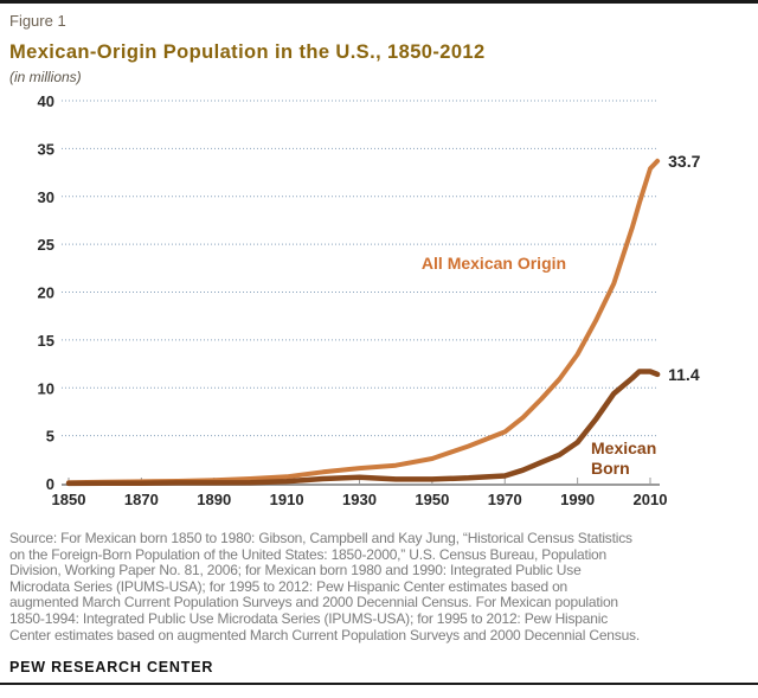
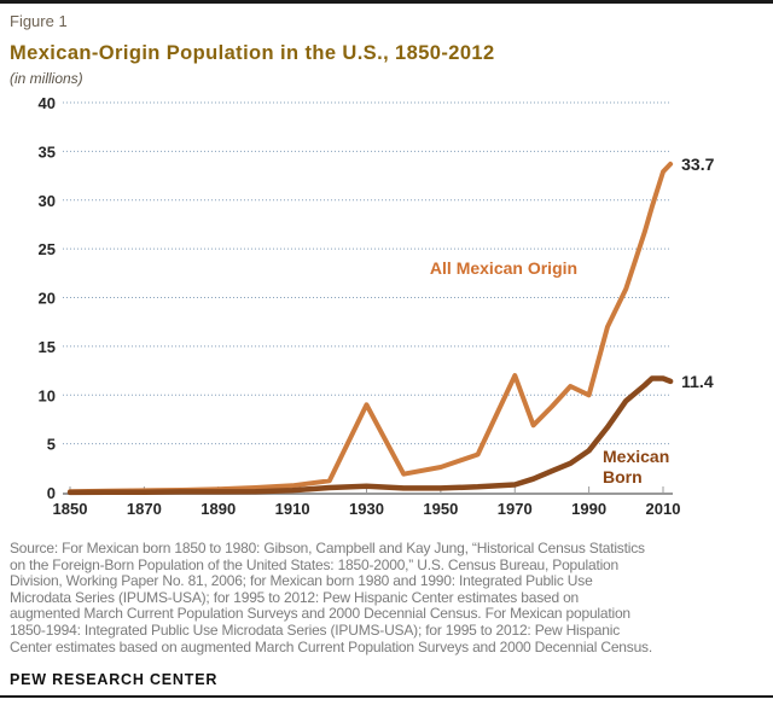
All Mexican Origin/1930: 2 -> 9
All Mexican Origin/1970: 5 -> 12
All Mexican Origin/1990: 14 -> 10
